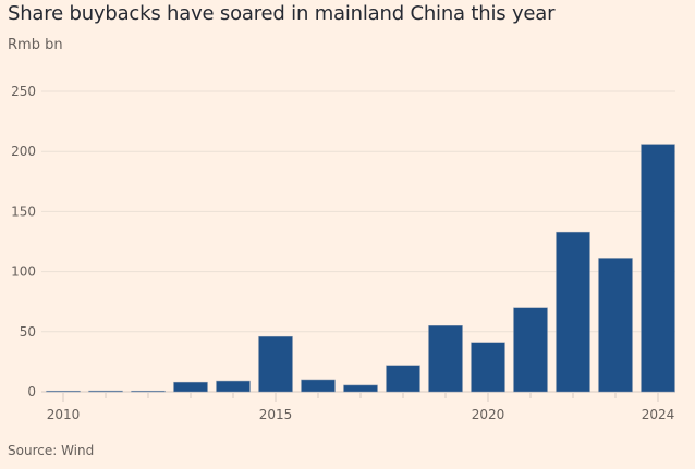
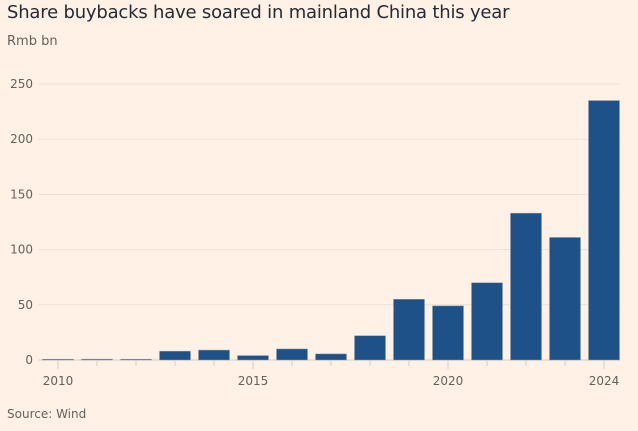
2015: 46 -> 4
2020: 41 -> 49
2024: 206 -> 235
